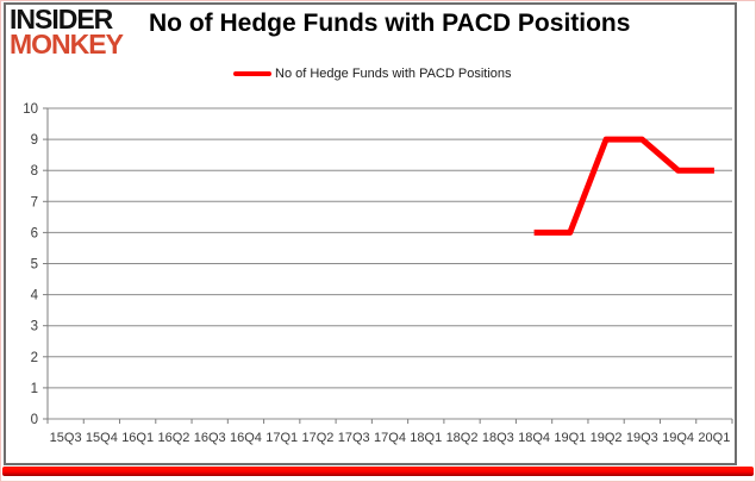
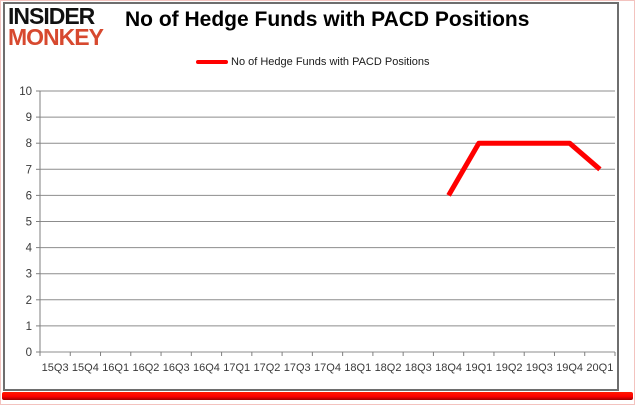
19Q1: 6 -> 8
19Q2: 9 -> 8
19Q3: 9 -> 8
20Q1: 8 -> 7
